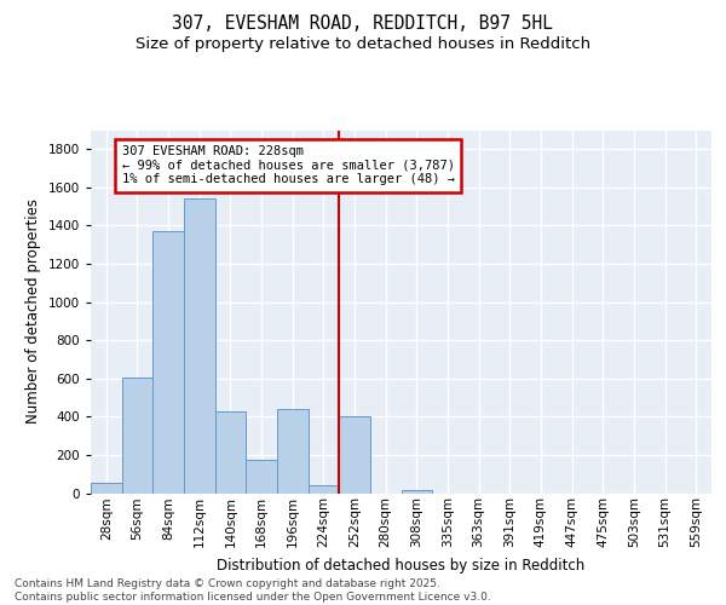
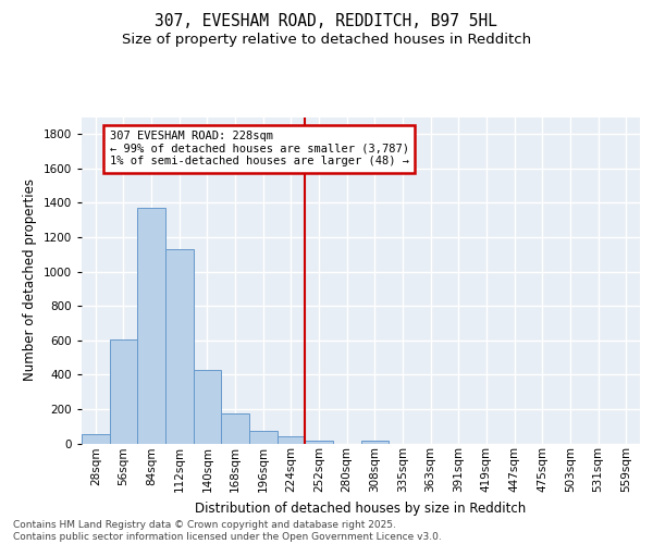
112sqm: 1540 -> 1130
196sqm: 440 -> 70
252sqm: 400 -> 20
